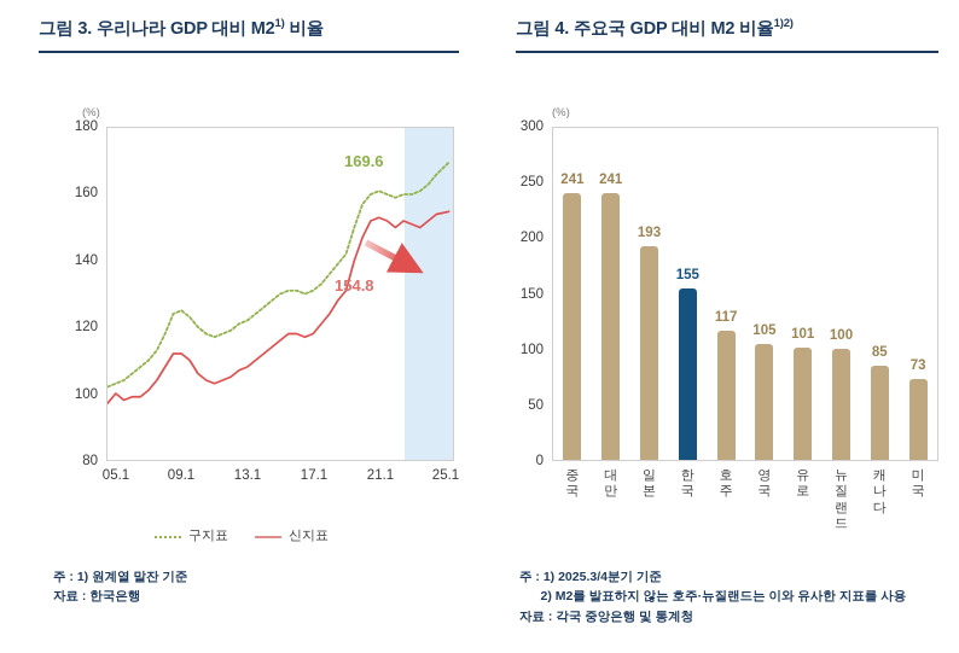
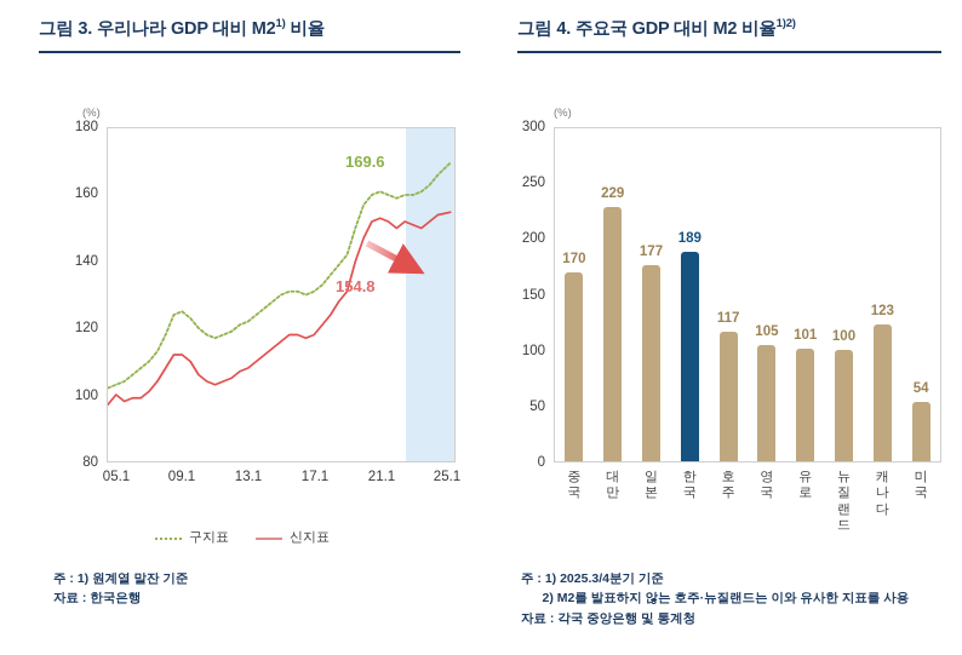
그림 4. 주요국 GDP 대비 M2 비율/중국: 241 -> 170
그림 4. 주요국 GDP 대비 M2 비율/대만: 241 -> 229
그림 4. 주요국 GDP 대비 M2 비율/일본: 193 -> 177
그림 4. 주요국 GDP 대비 M2 비율/한국: 155 -> 189
그림 4. 주요국 GDP 대비 M2 비율/캐나다: 85 -> 123
그림 4. 주요국 GDP 대비 M2 비율/미국: 73 -> 54
